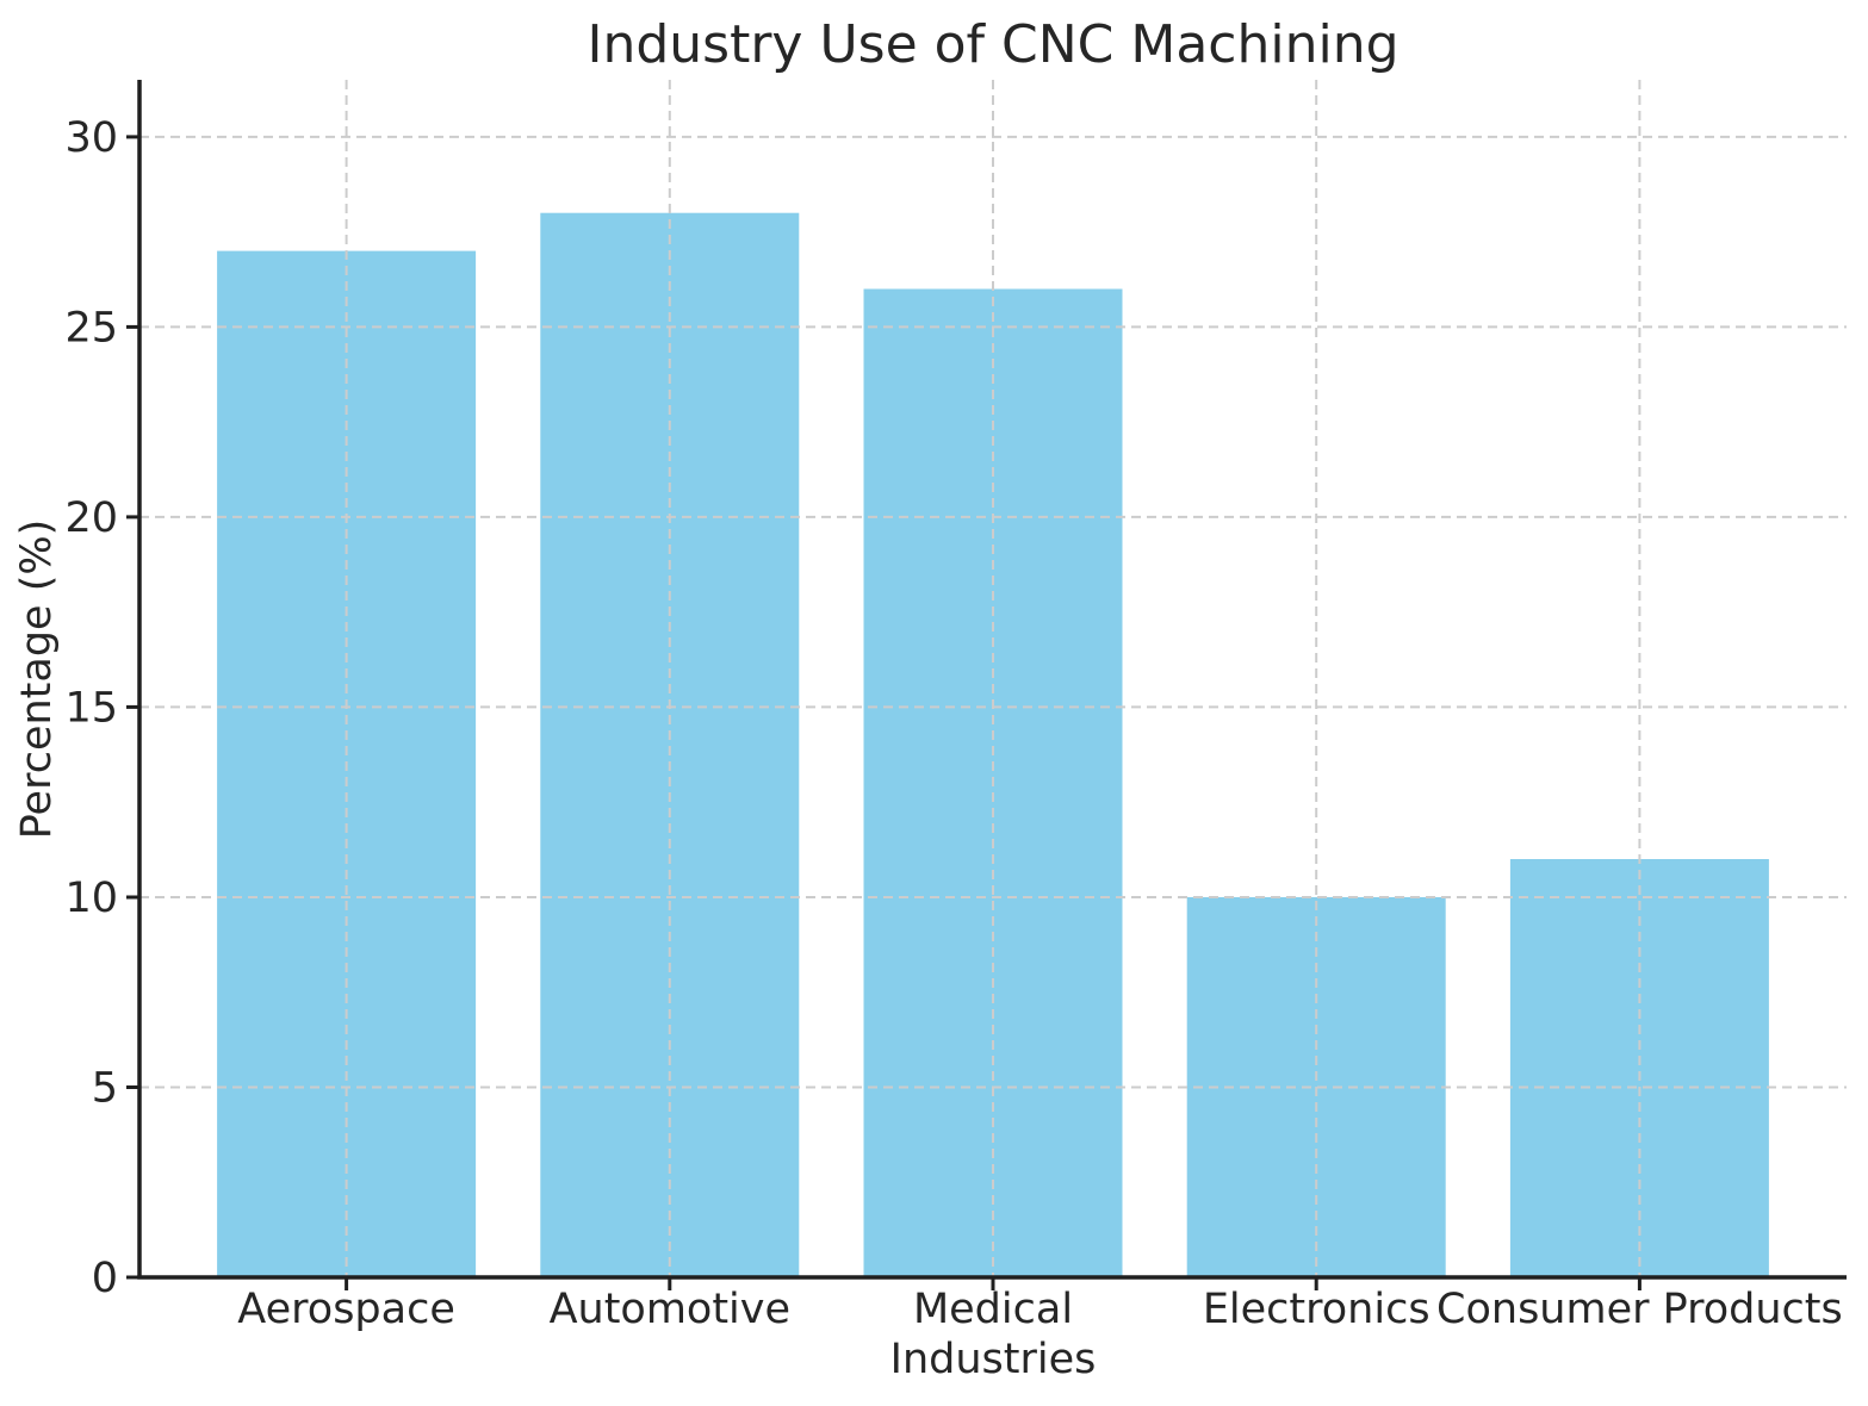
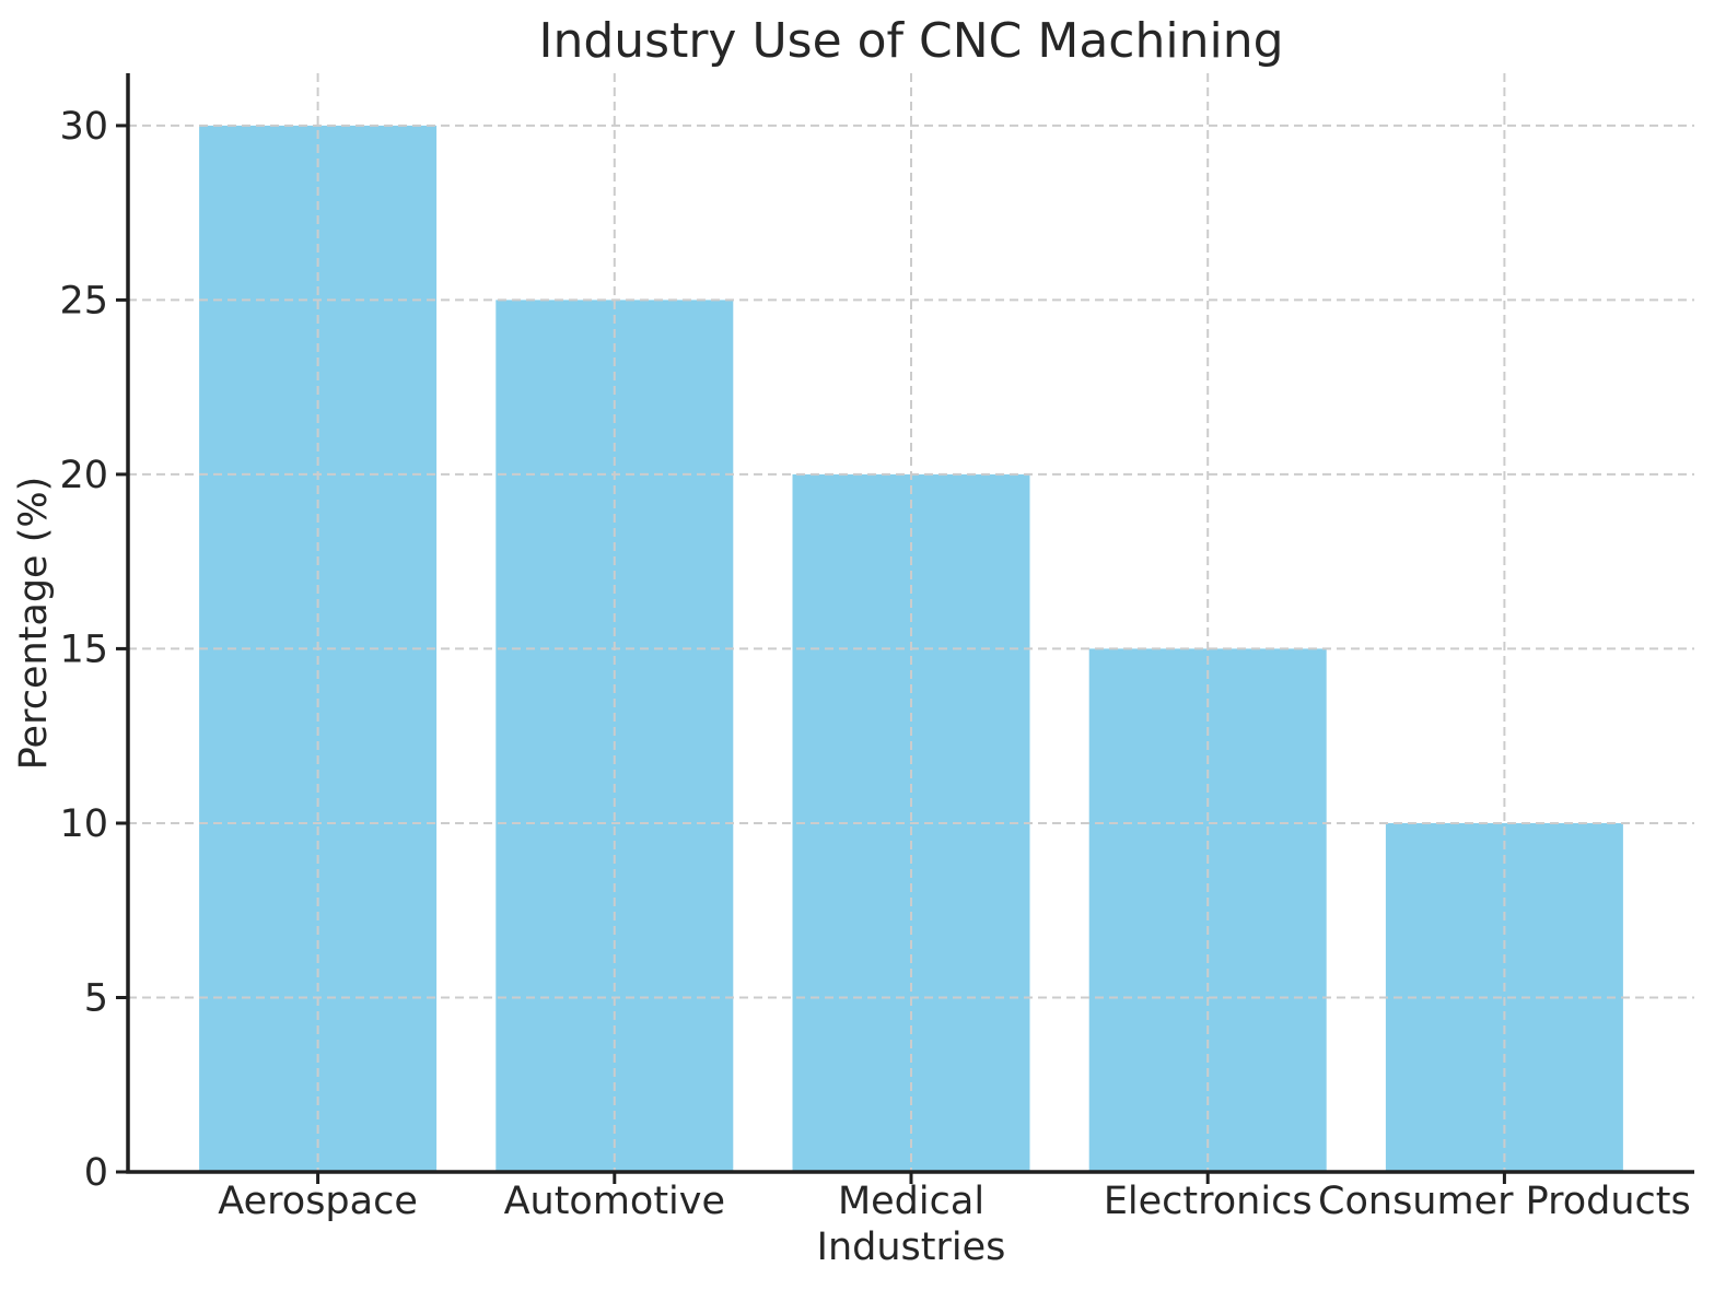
Aerospace: 27 -> 30
Automotive: 28 -> 25
Medical: 26 -> 20
Electronics: 10 -> 15
Consumer Products: 11 -> 10
